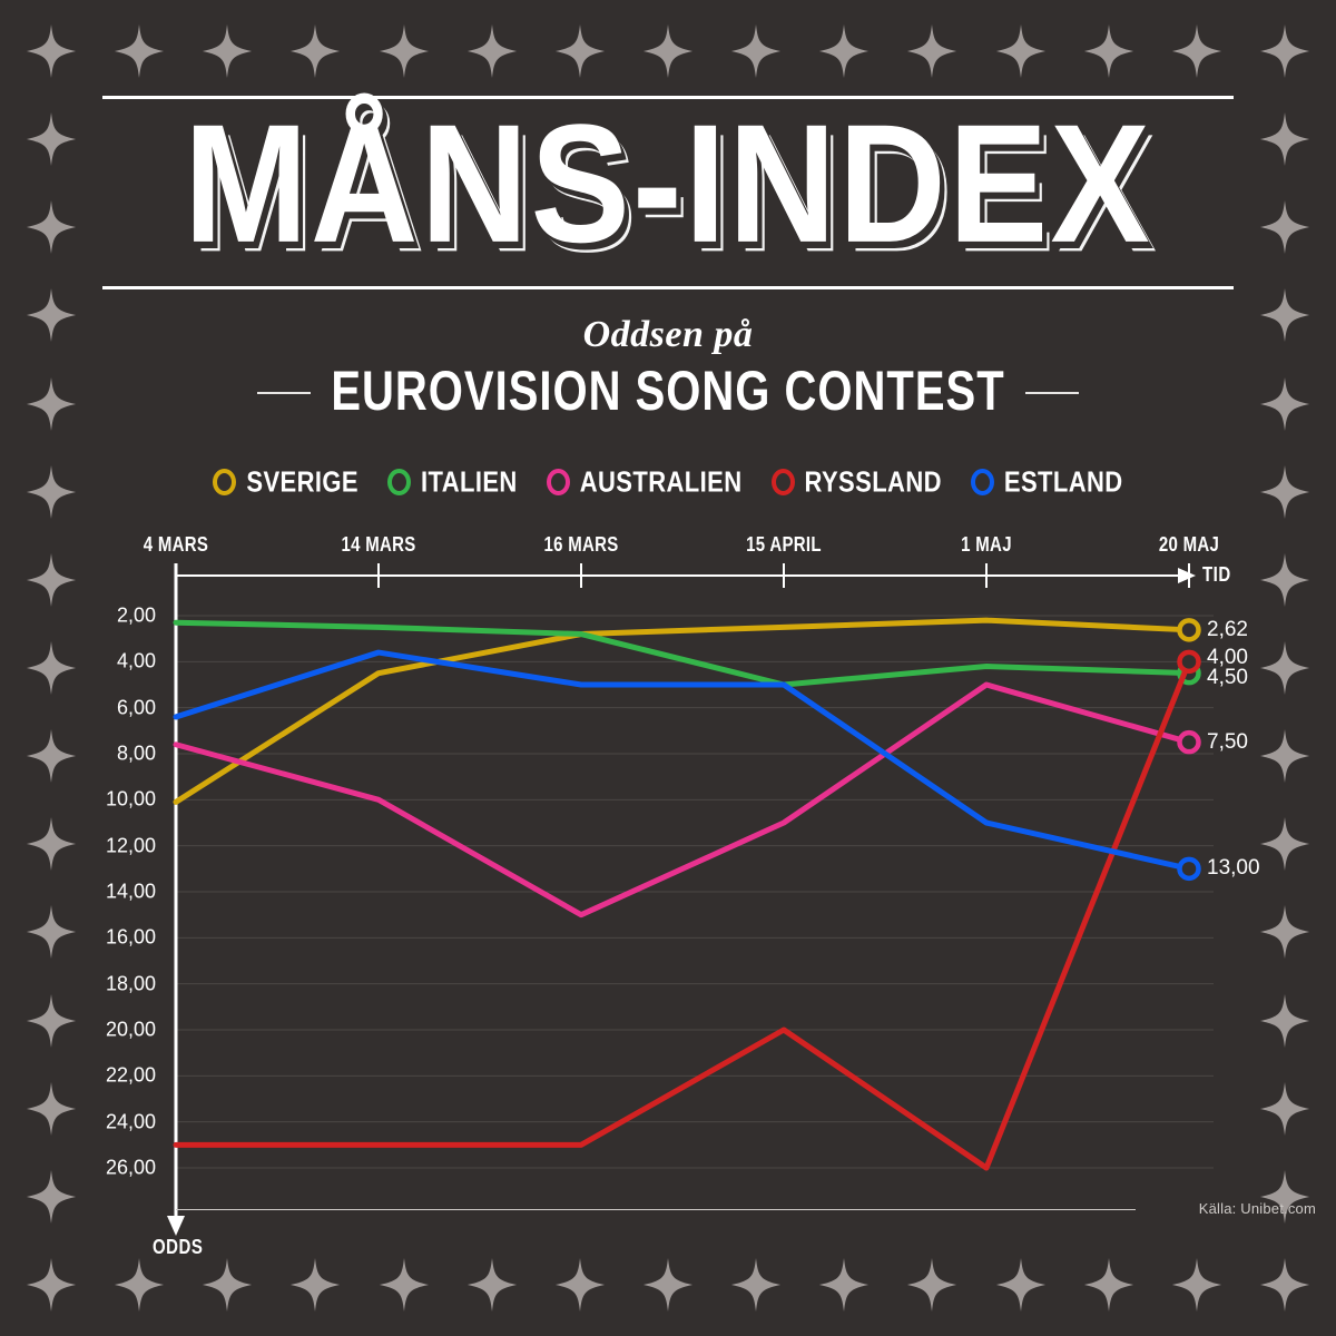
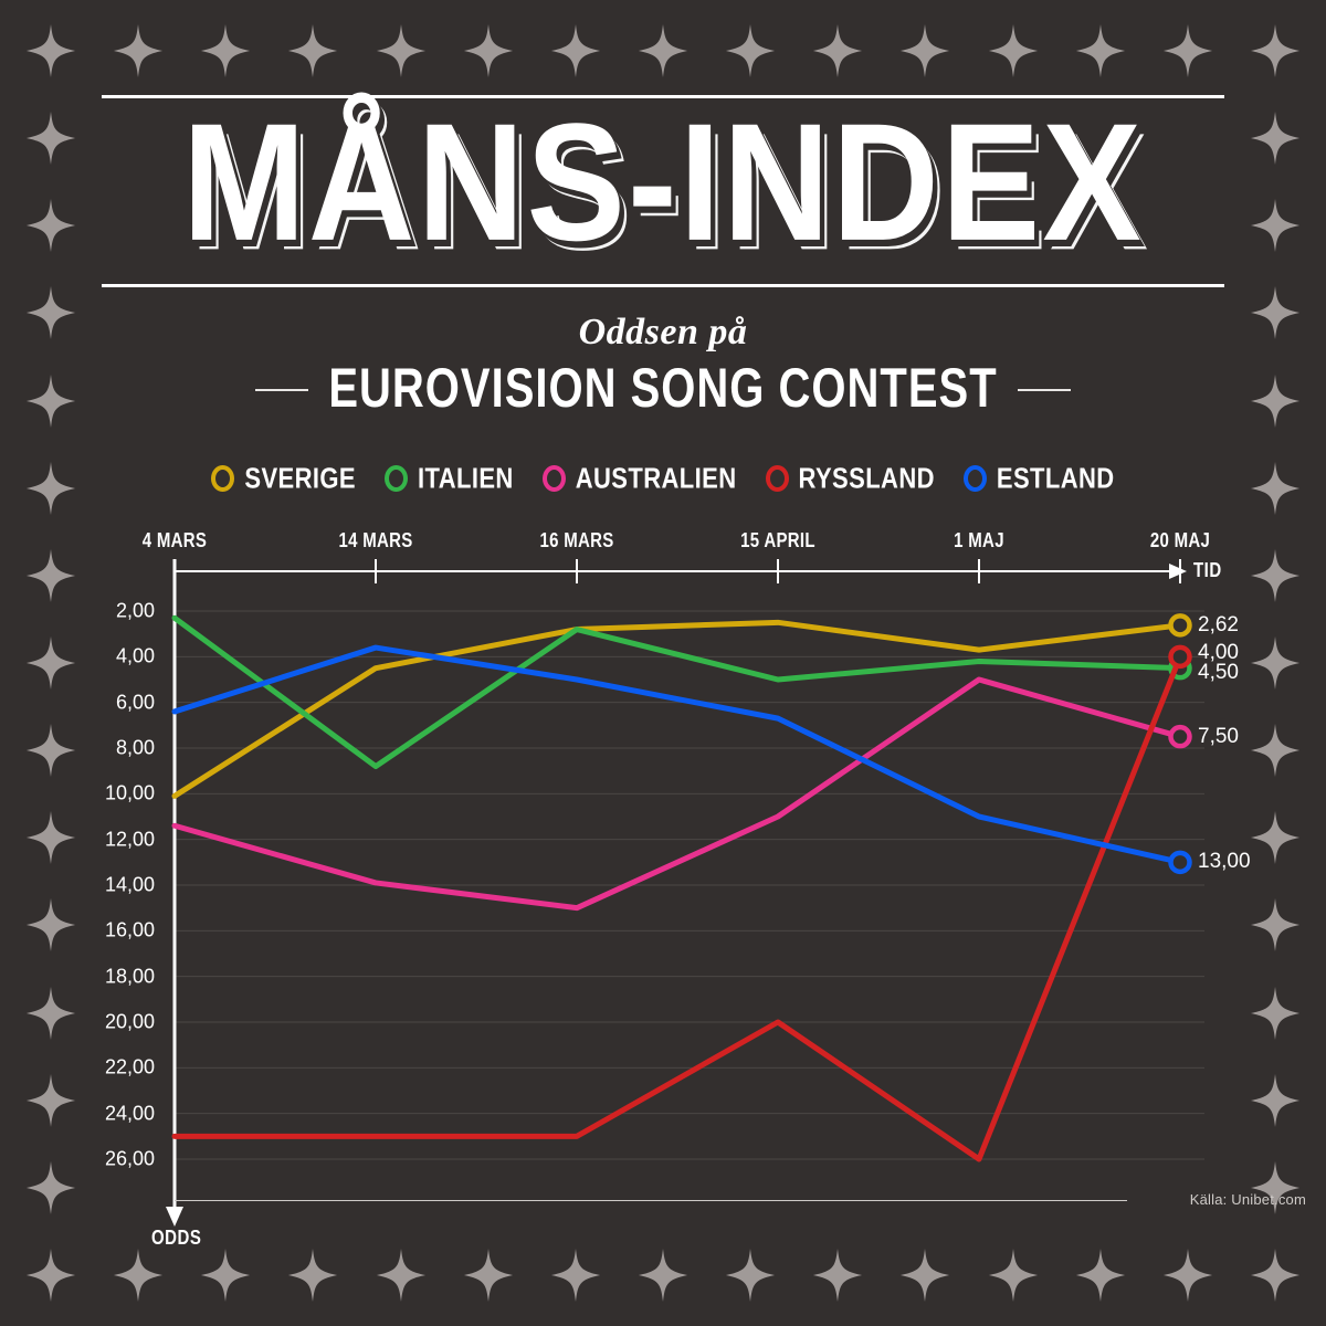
AUSTRALIEN/4 MARS: 7,6 -> 11,4
ITALIEN/14 MARS: 2,5 -> 8,8
AUSTRALIEN/14 MARS: 10,0 -> 13,9
ESTLAND/15 APRIL: 5,0 -> 6,7
SVERIGE/1 MAJ: 2,2 -> 3,7
